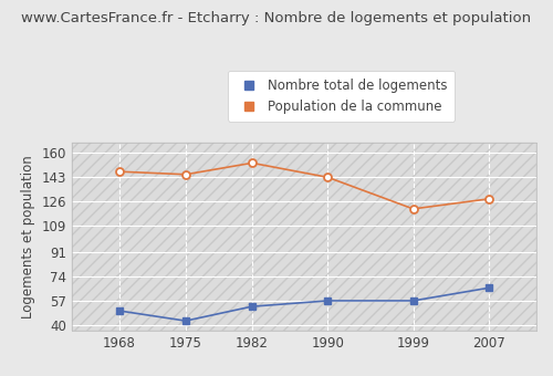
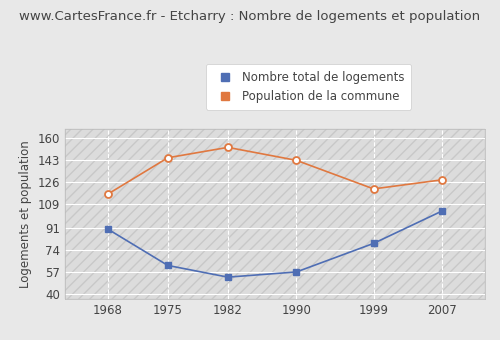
Nombre total de logements/1968: 50 -> 90
Population de la commune/1968: 147 -> 117
Nombre total de logements/1975: 43 -> 62
Nombre total de logements/1999: 57 -> 79
Nombre total de logements/2007: 66 -> 104
